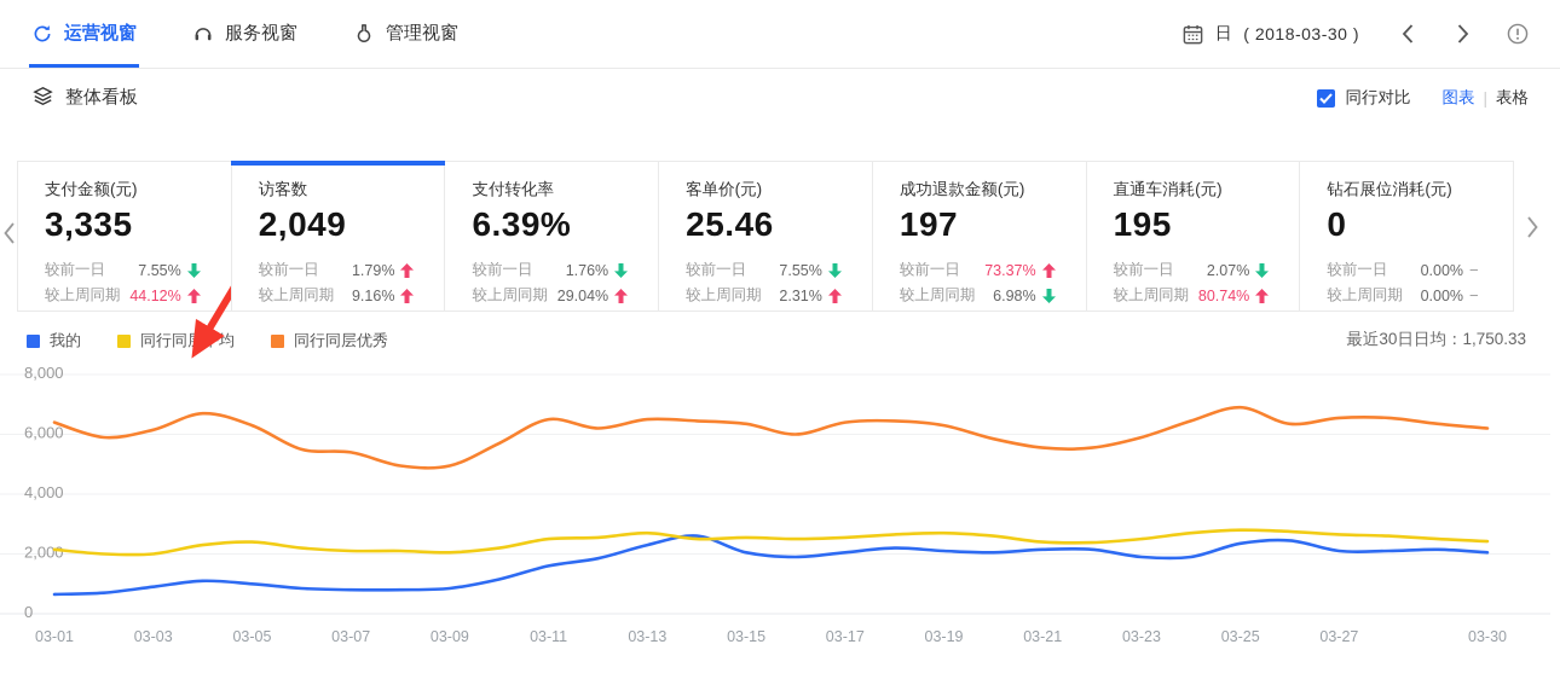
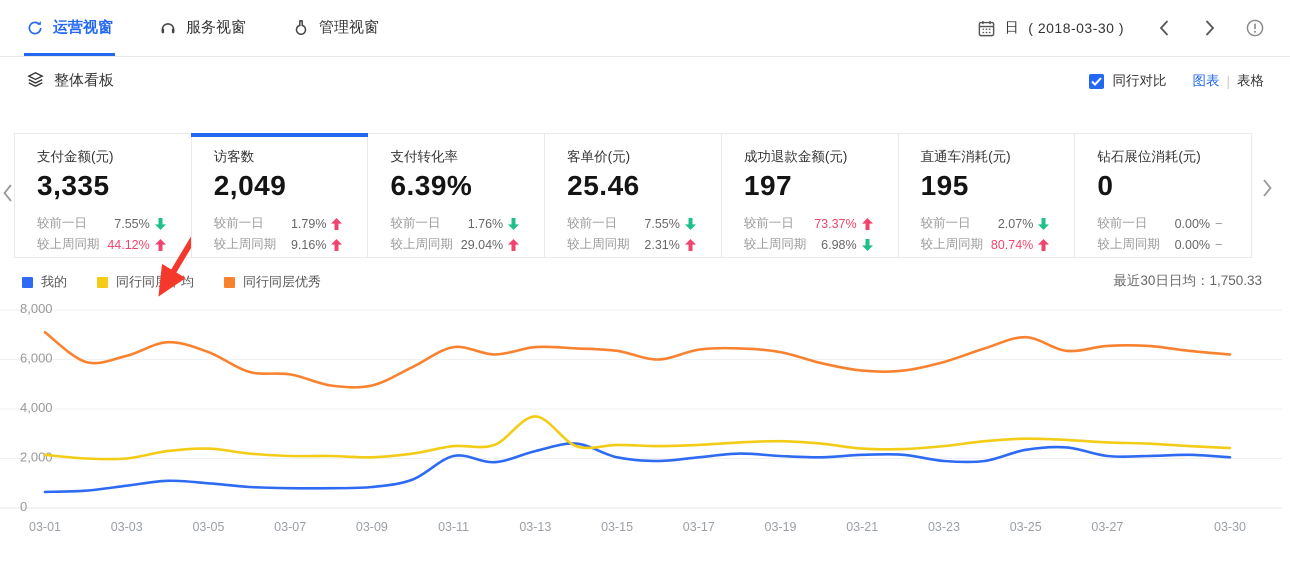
同行同层优秀/03-01: 6400 -> 7100
我的/03-11: 1600 -> 2100
同行同层平均/03-13: 2700 -> 3700
